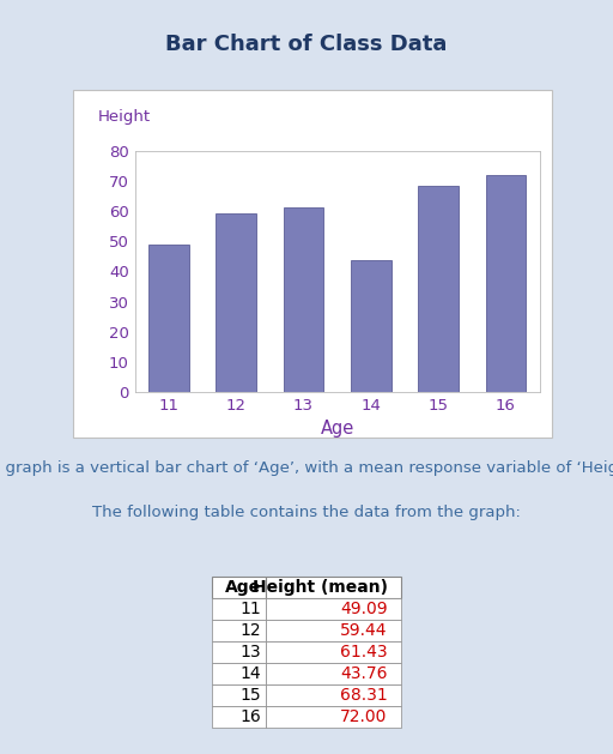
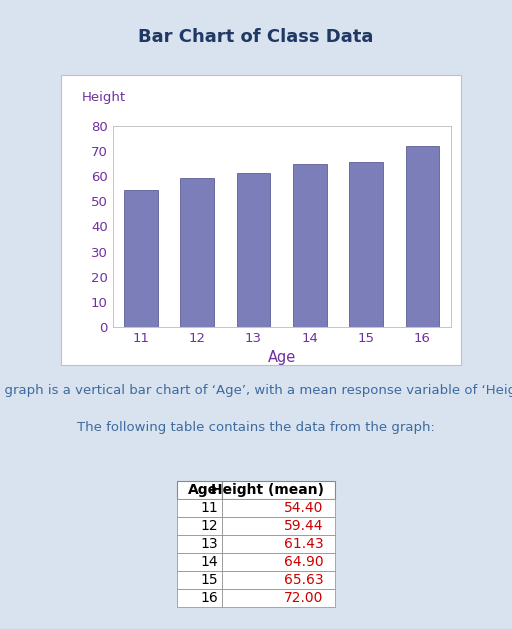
11: 49.09 -> 54.40
14: 43.76 -> 64.90
15: 68.31 -> 65.63
